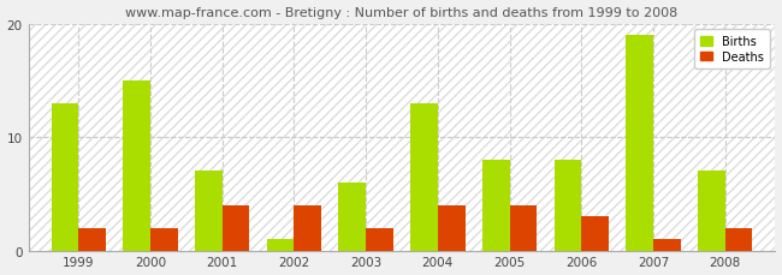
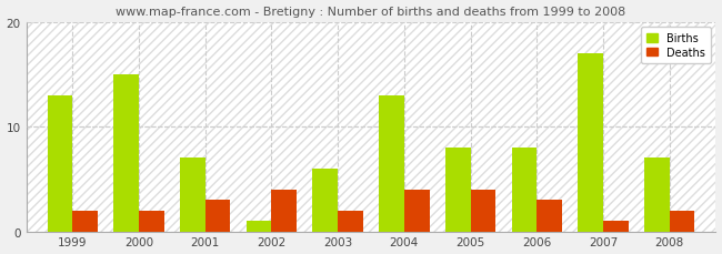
Deaths/2001: 4 -> 3
Births/2007: 19 -> 17
